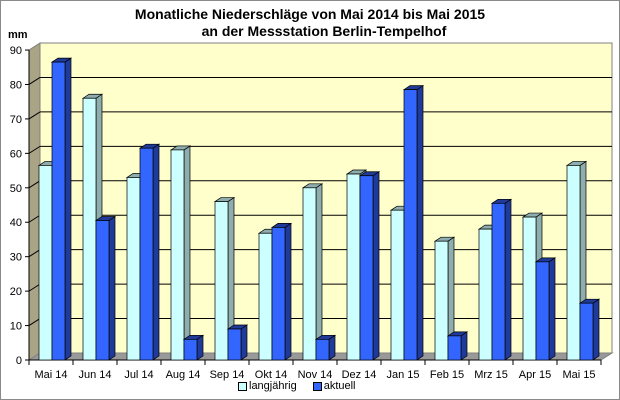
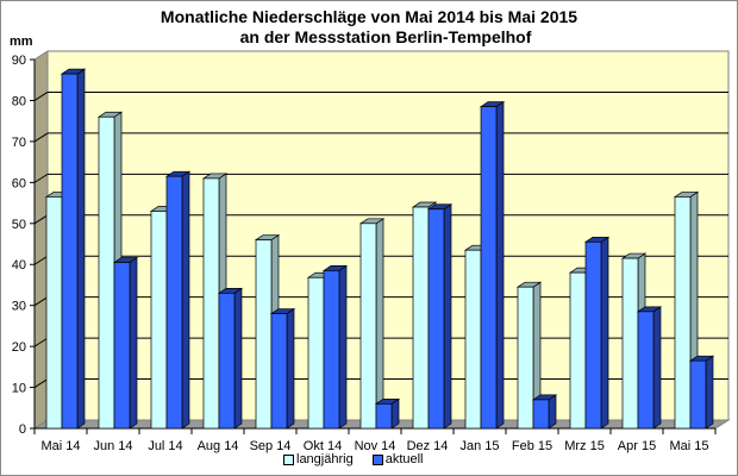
aktuell/Aug 14: 6 -> 33
aktuell/Sep 14: 9 -> 28
